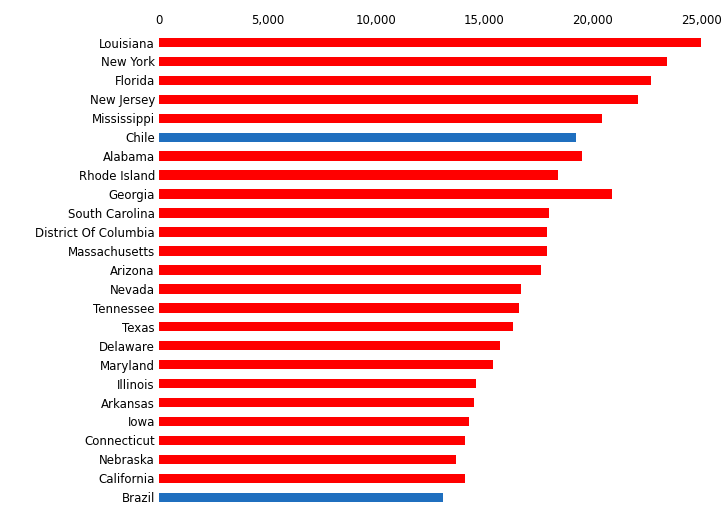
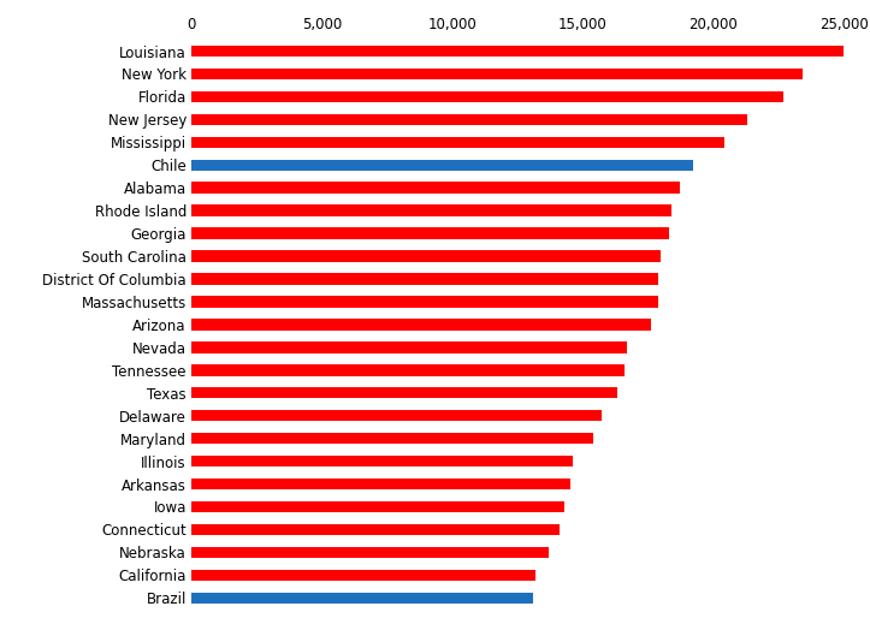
New Jersey: 22,100 -> 21,300
Alabama: 19,500 -> 18,700
Georgia: 20,900 -> 18,300
California: 14,100 -> 13,200
